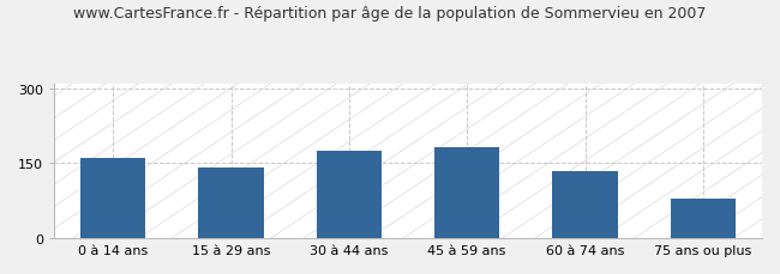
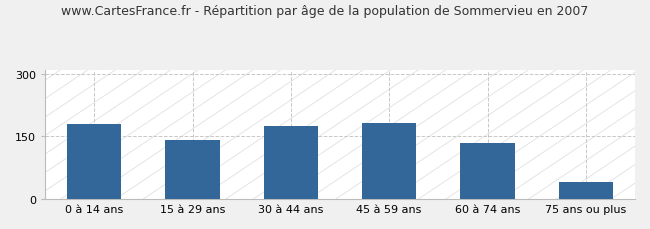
0 à 14 ans: 160 -> 180
75 ans ou plus: 80 -> 42
